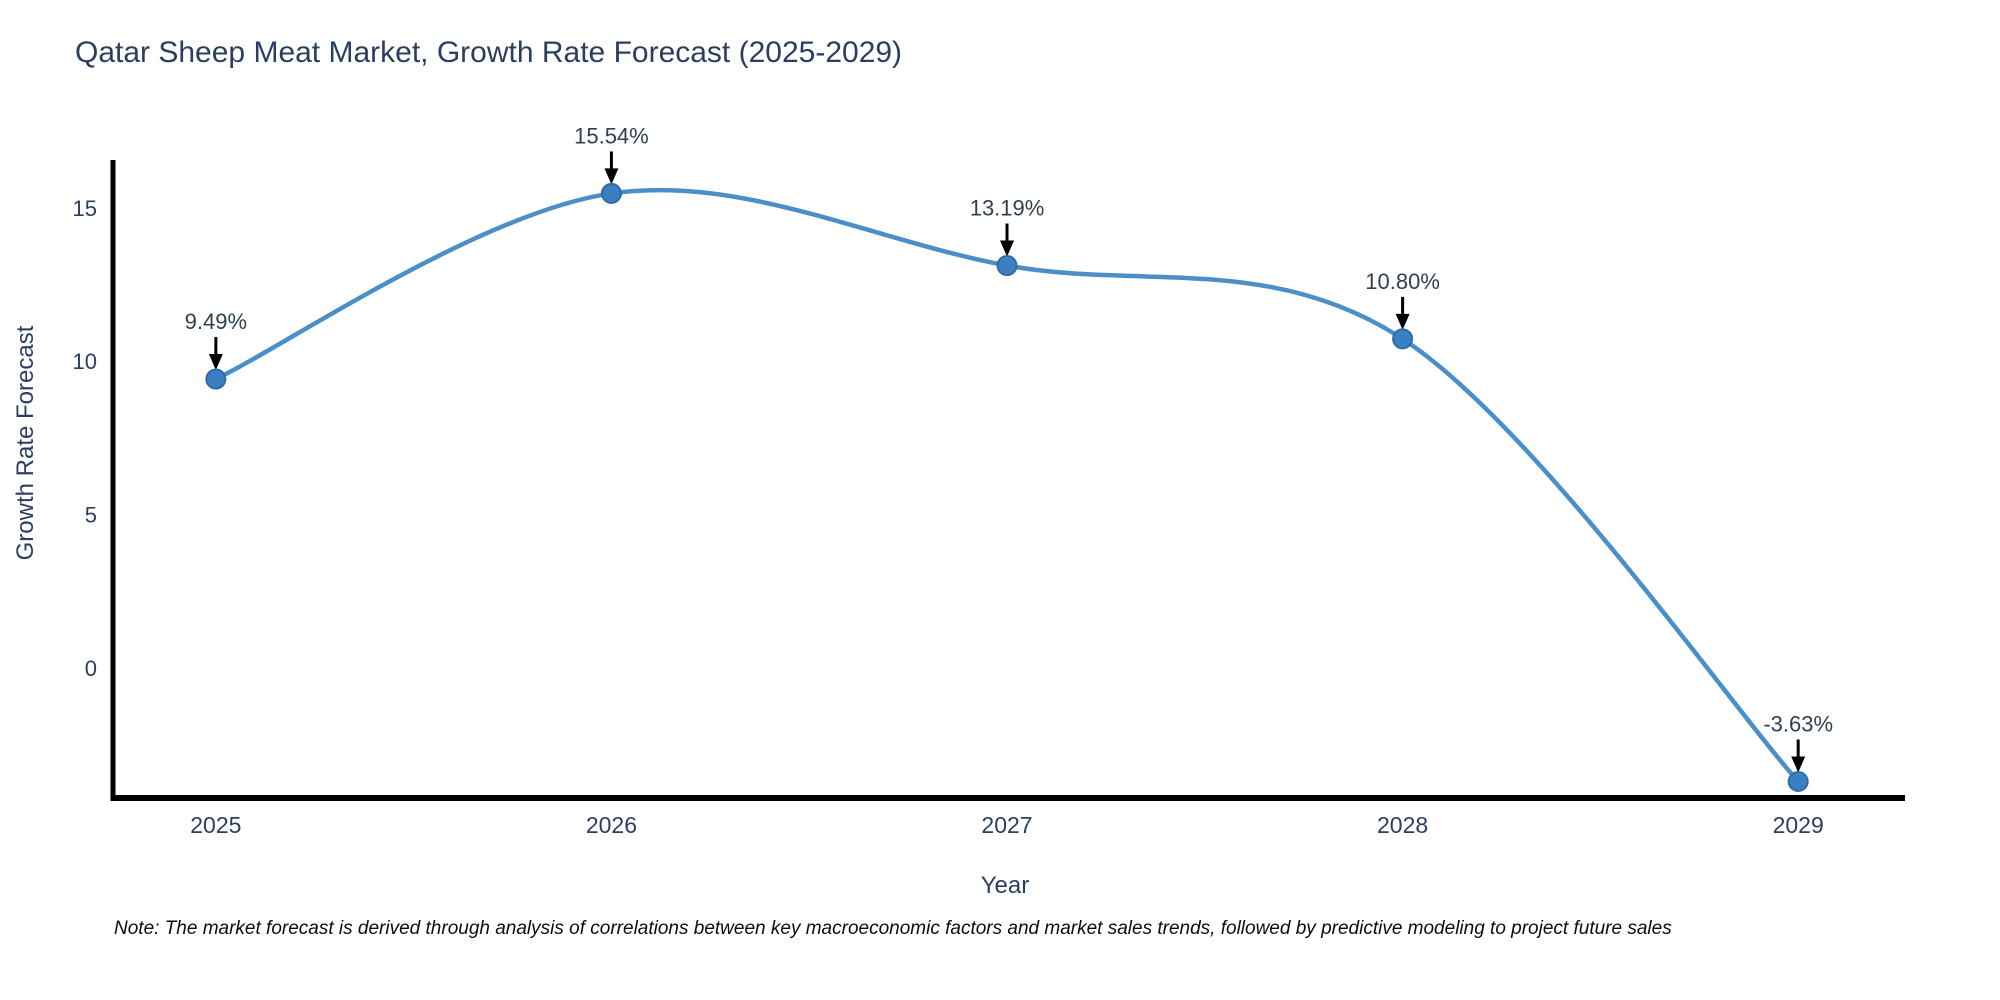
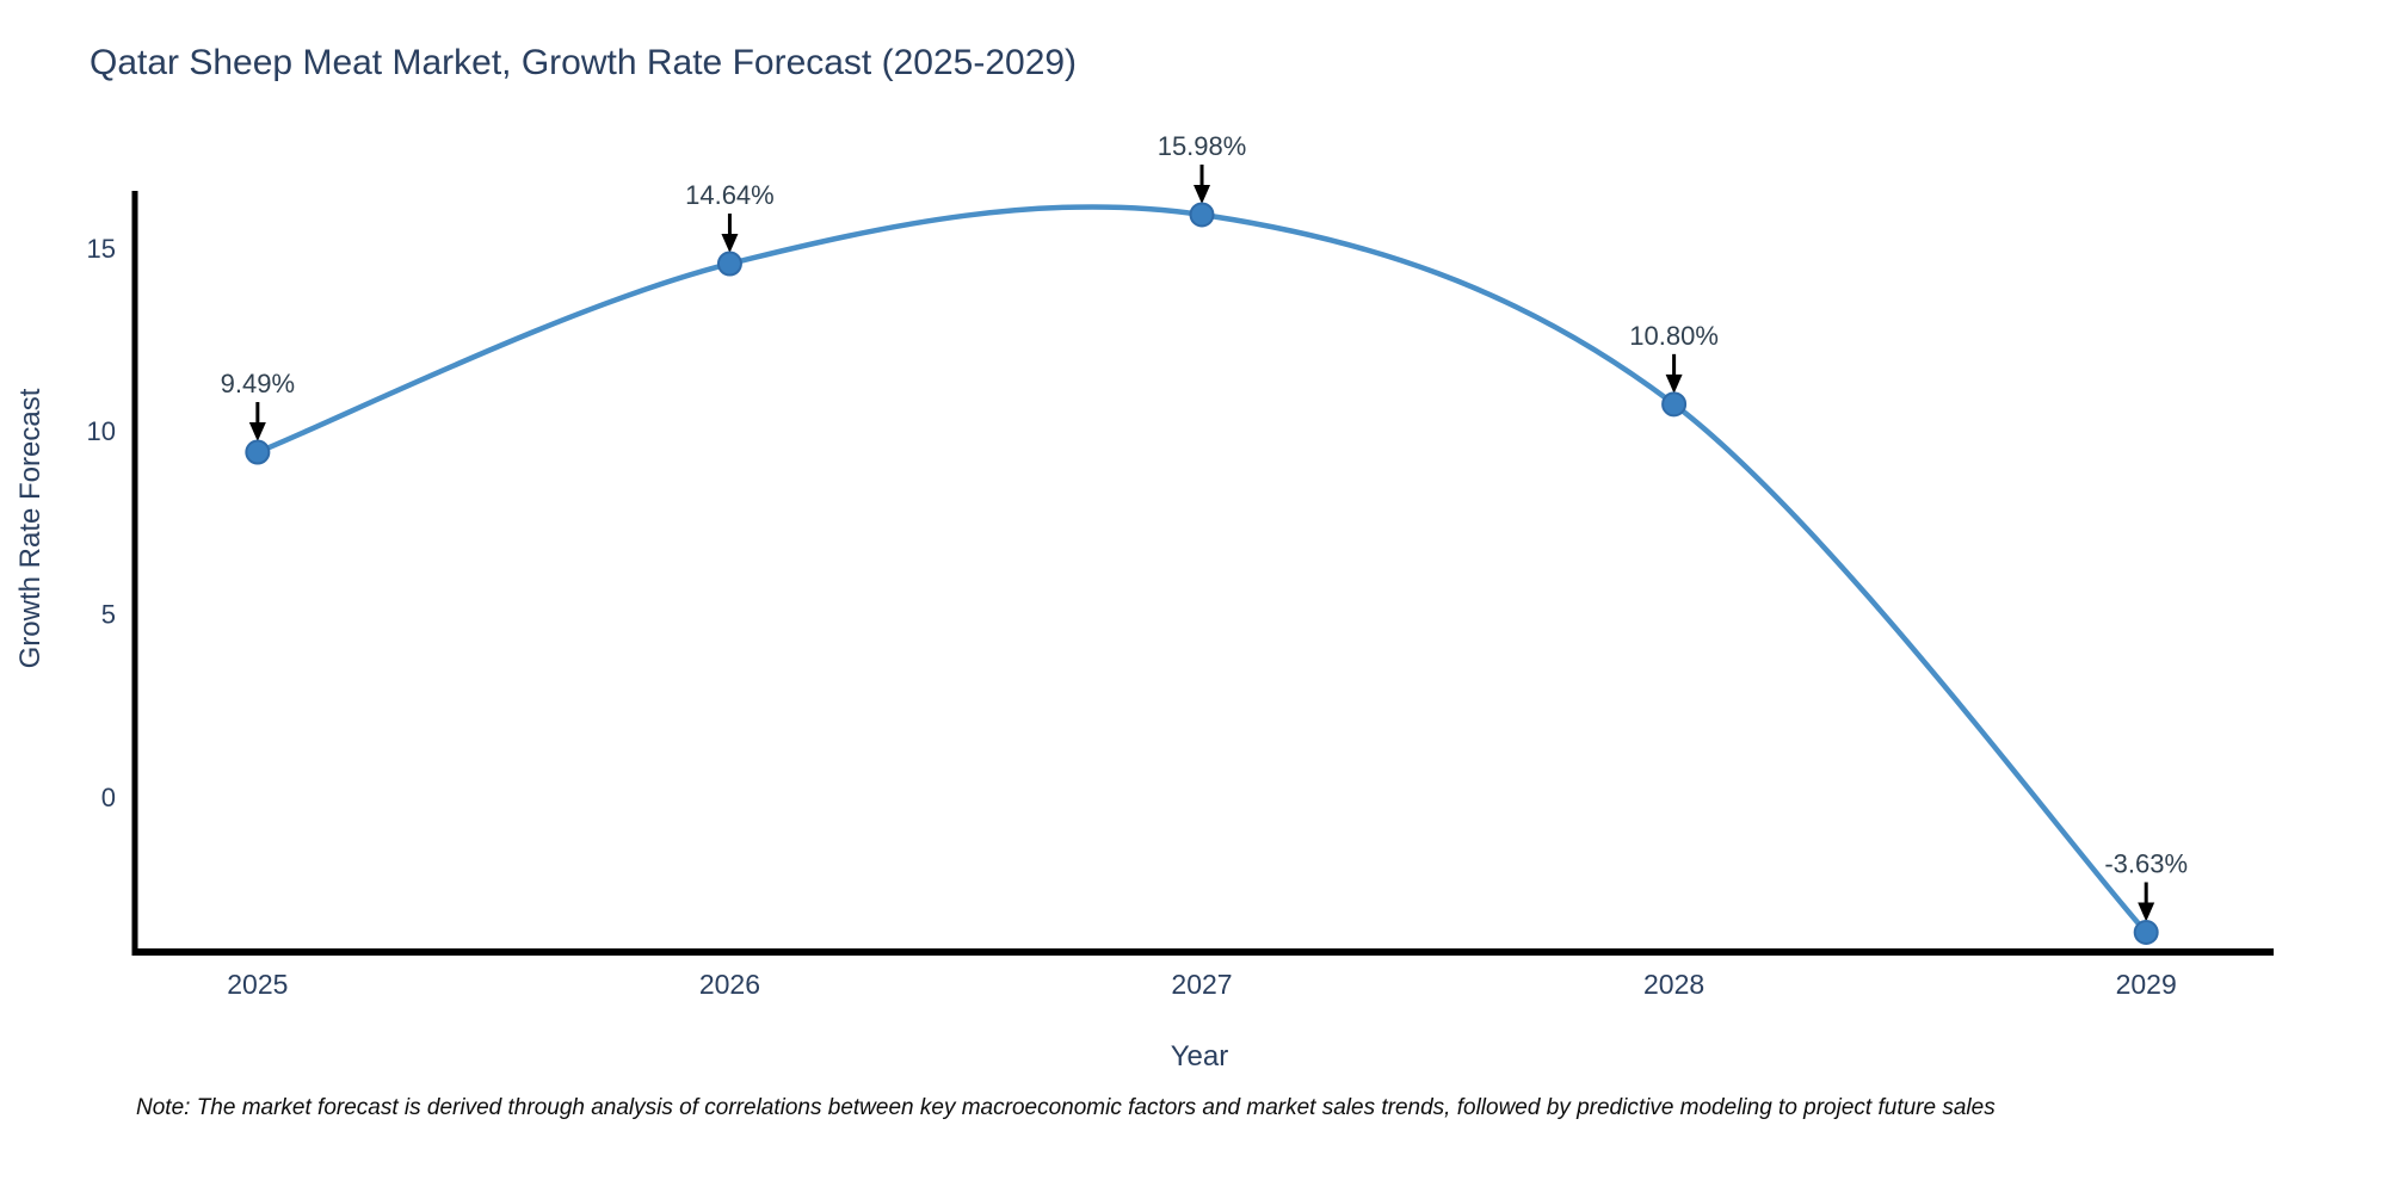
2026: 15.54% -> 14.64%
2027: 13.19% -> 15.98%
